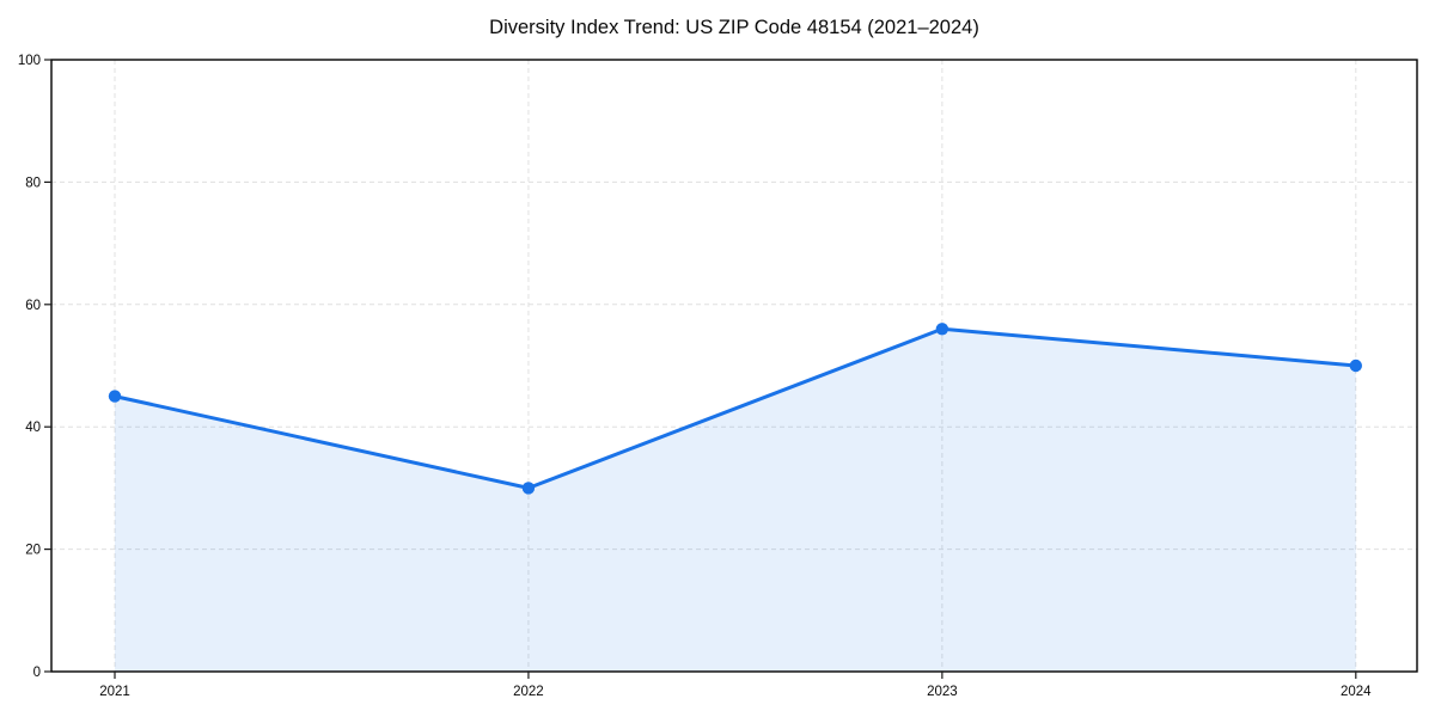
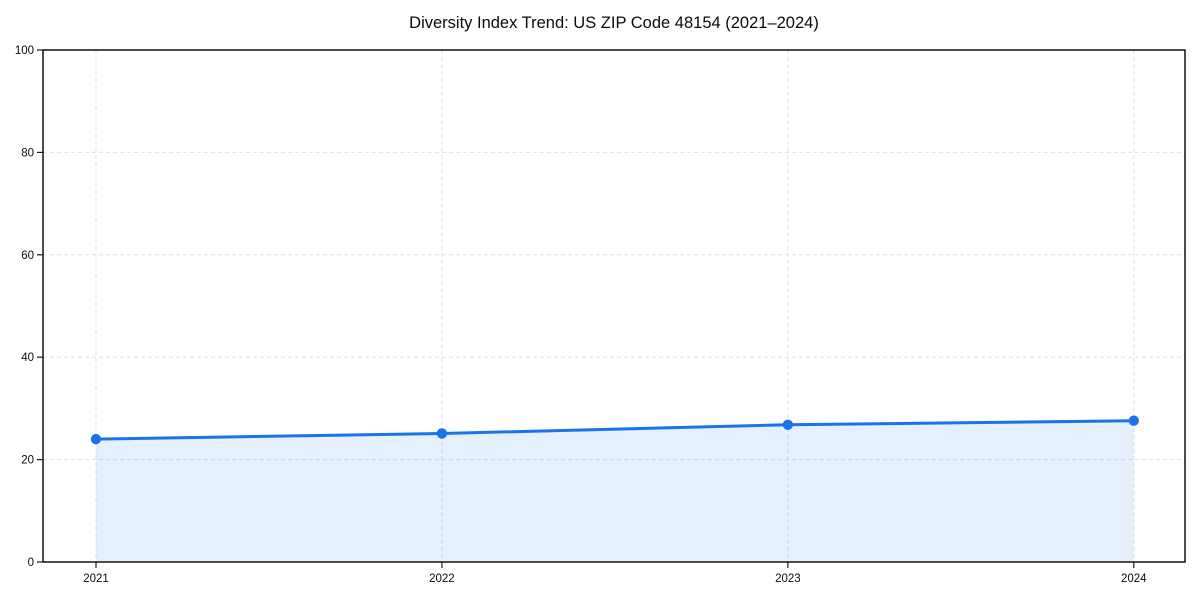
2021: 45 -> 24
2022: 30 -> 25
2023: 56 -> 27
2024: 50 -> 28
